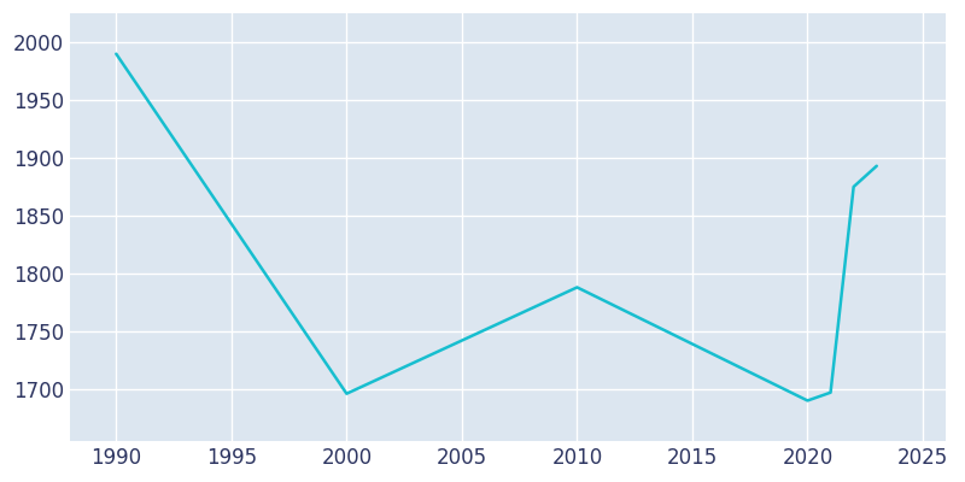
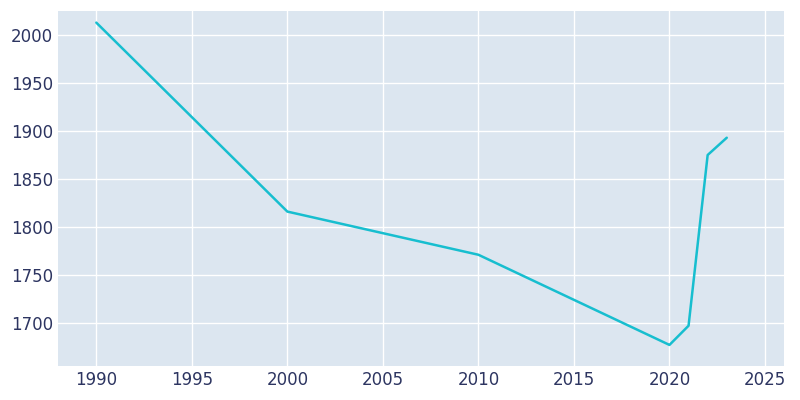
1990: 1990 -> 2013
2000: 1696 -> 1816
2010: 1788 -> 1771
2020: 1690 -> 1677
